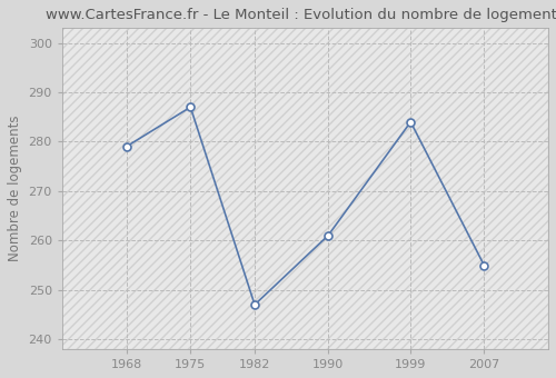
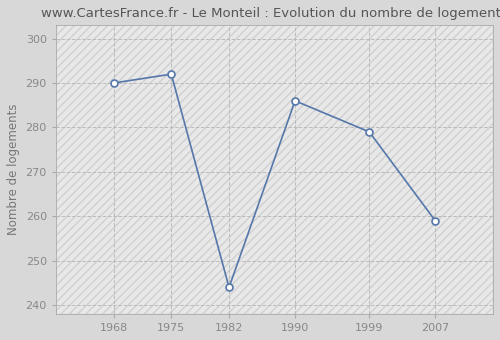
1968: 279 -> 290
1975: 287 -> 292
1982: 247 -> 244
1990: 261 -> 286
1999: 284 -> 279
2007: 255 -> 259
